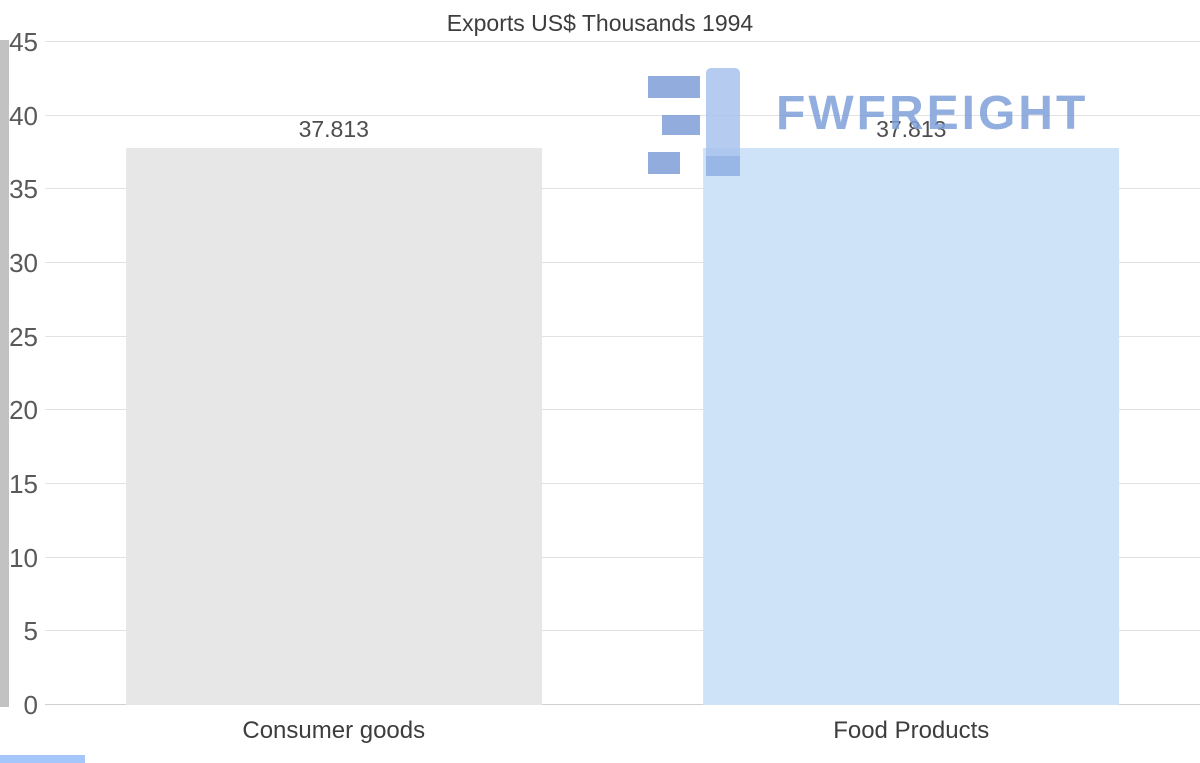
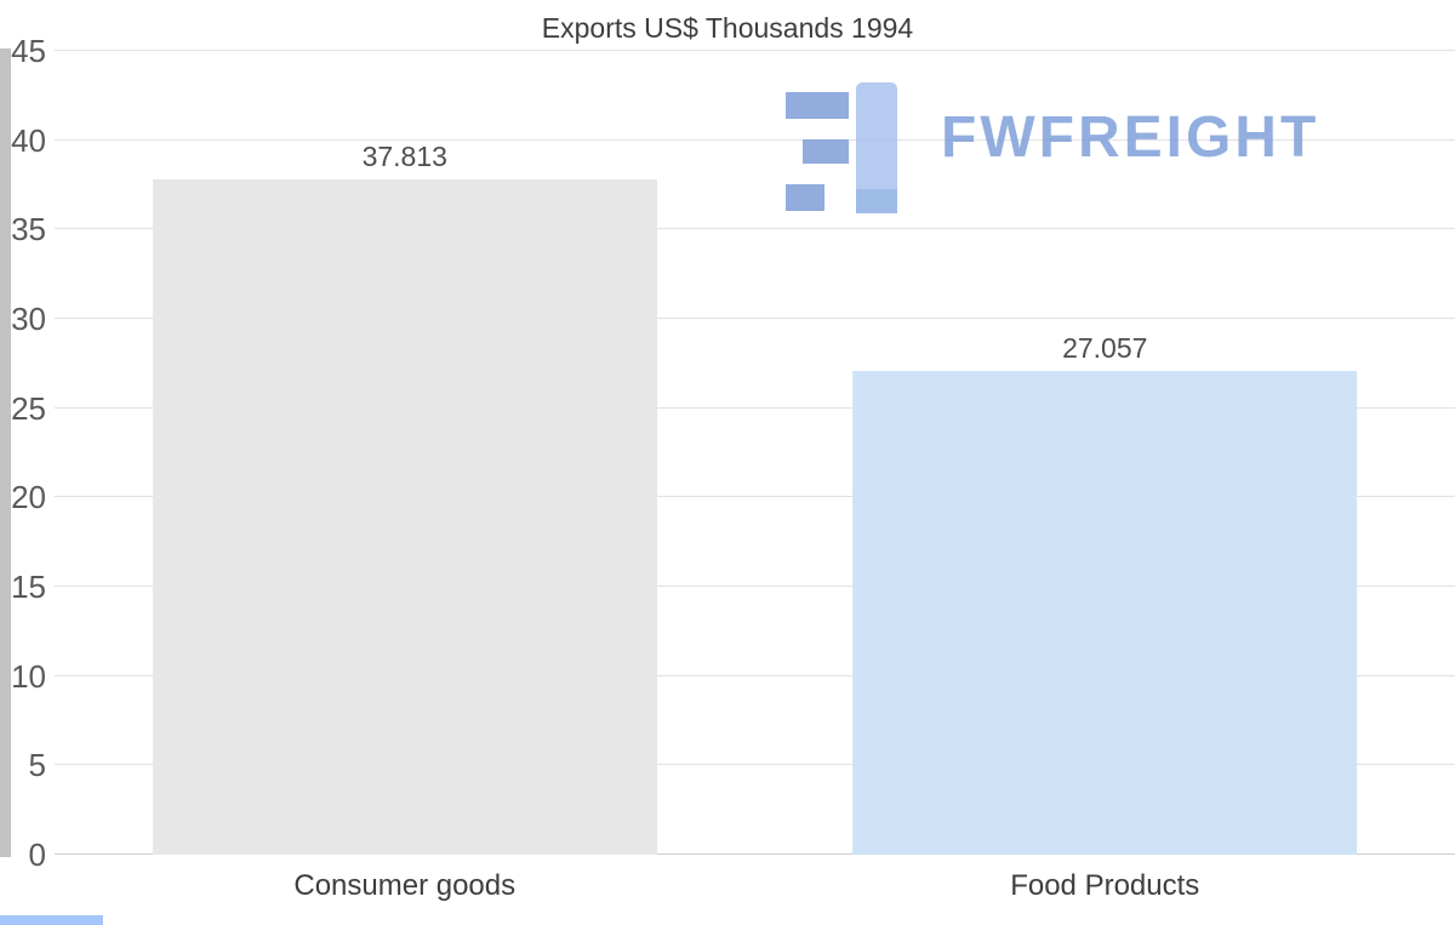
Food Products: 37.813 -> 27.057
